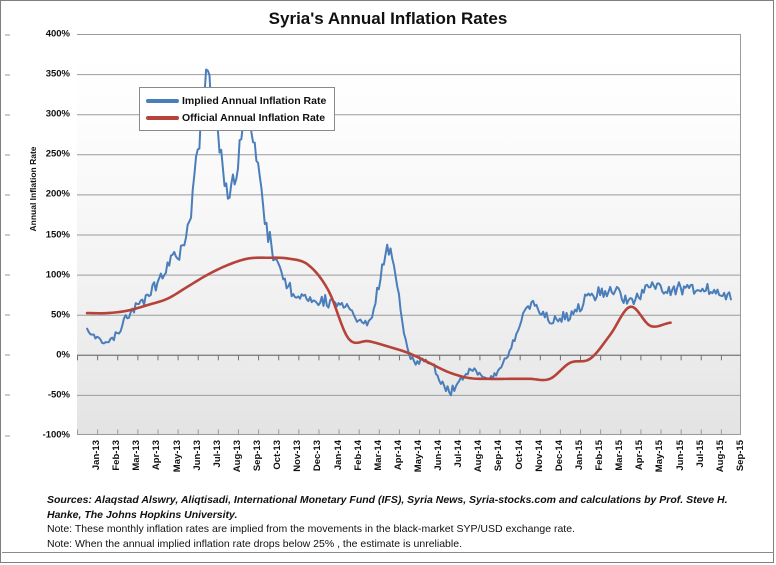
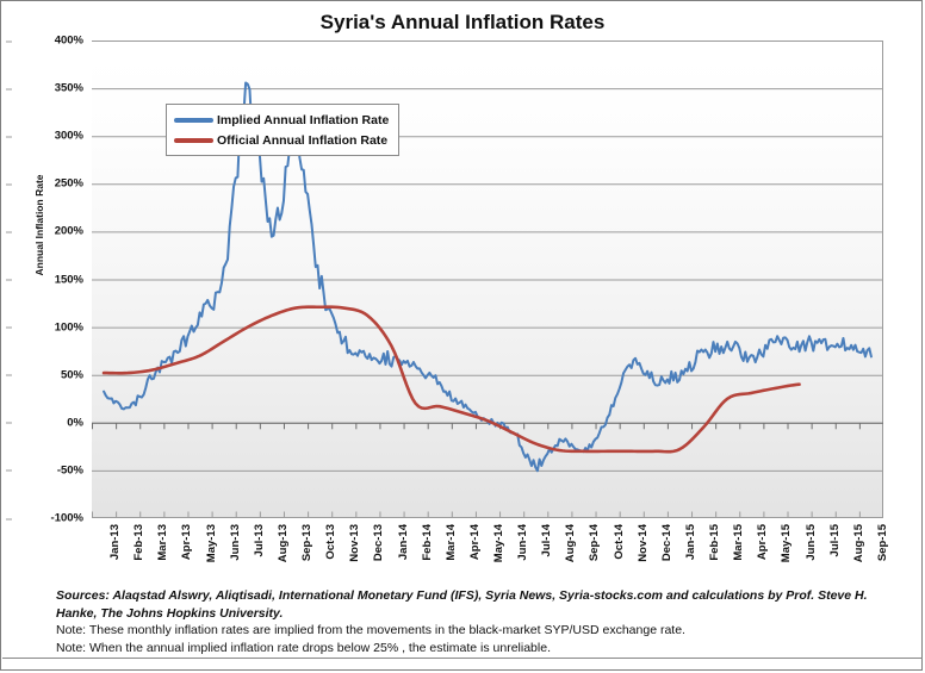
Implied Annual Inflation Rate/Apr-14: 130% -> 20%
Official Annual Inflation Rate/Jan-15: -10% -> -30%
Official Annual Inflation Rate/Apr-15: 60% -> 30%
